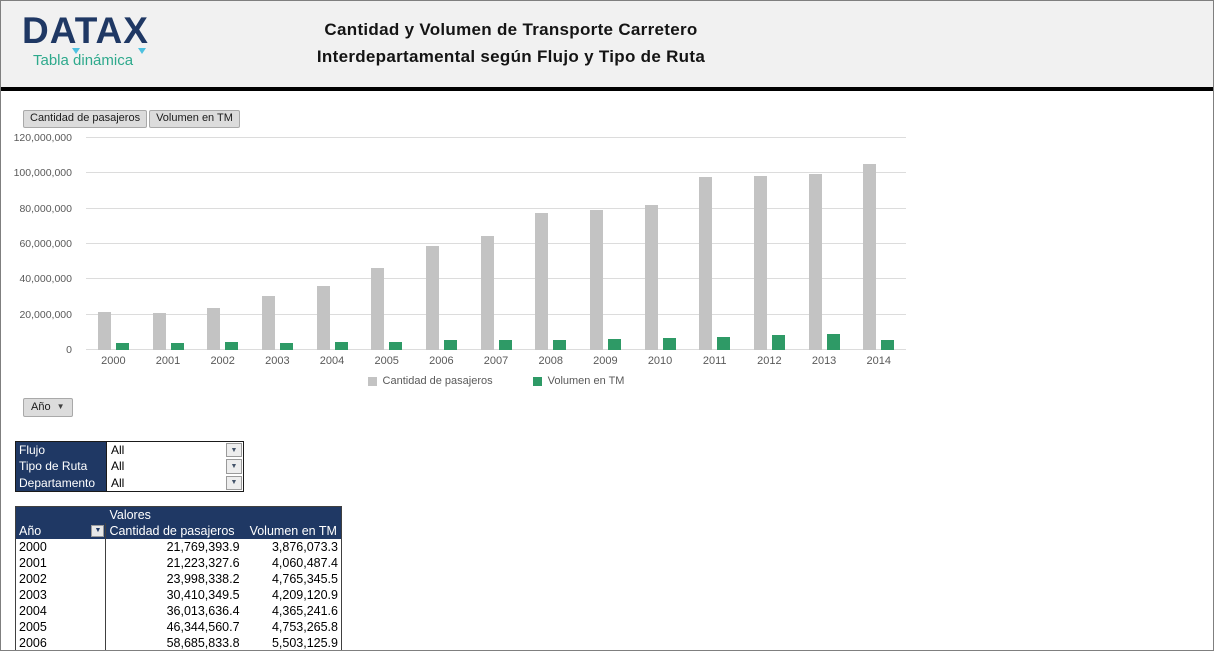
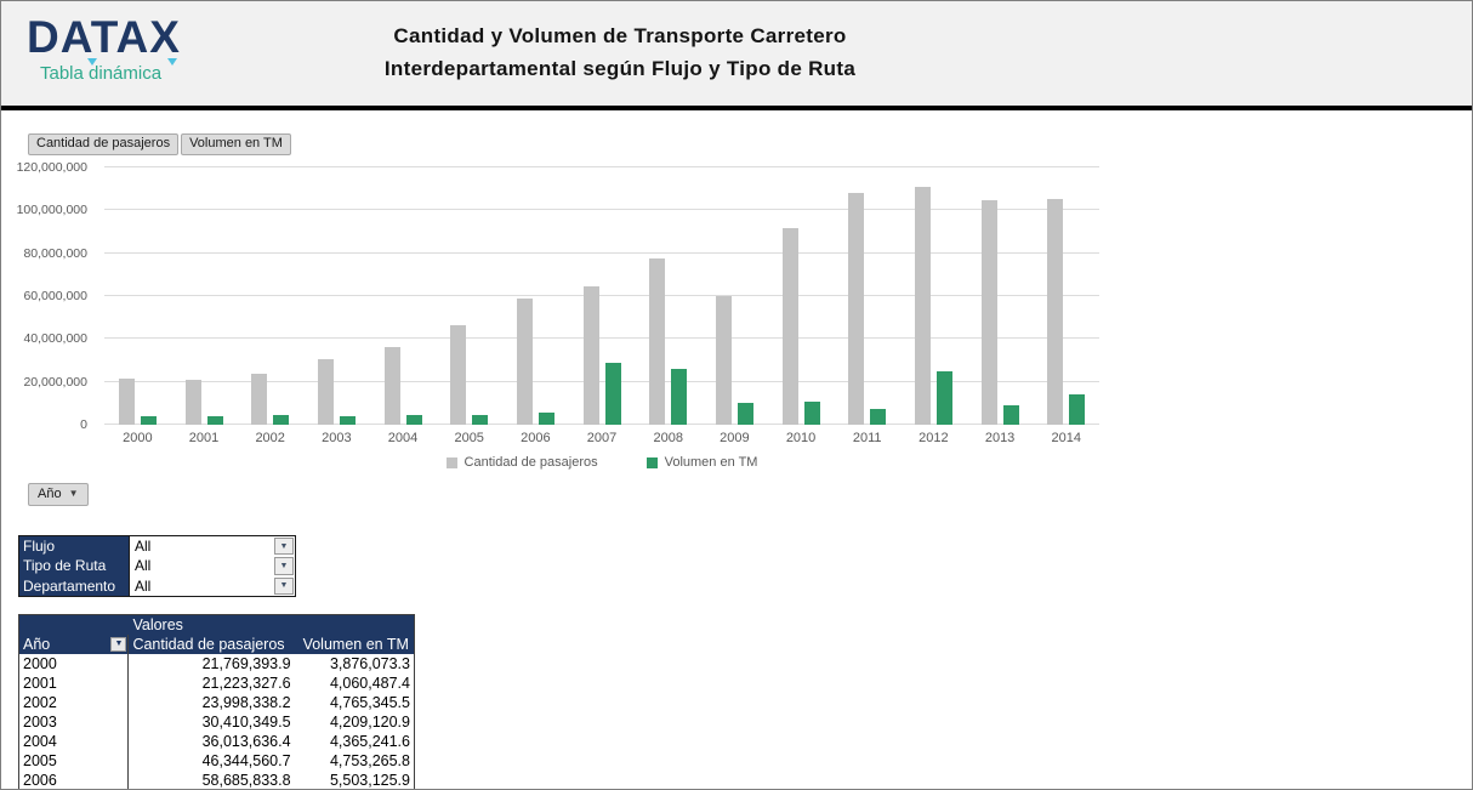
Volumen en TM/2007: 6000000 -> 29000000
Volumen en TM/2008: 6000000 -> 26000000
Cantidad de pasajeros/2009: 79000000 -> 60000000
Volumen en TM/2009: 6000000 -> 10000000
Cantidad de pasajeros/2010: 82000000 -> 92000000
Volumen en TM/2010: 7000000 -> 11000000
Cantidad de pasajeros/2011: 98000000 -> 108000000
Cantidad de pasajeros/2012: 99000000 -> 111000000
Volumen en TM/2012: 8000000 -> 25000000
Cantidad de pasajeros/2013: 100000000 -> 105000000
Volumen en TM/2014: 6000000 -> 14000000
